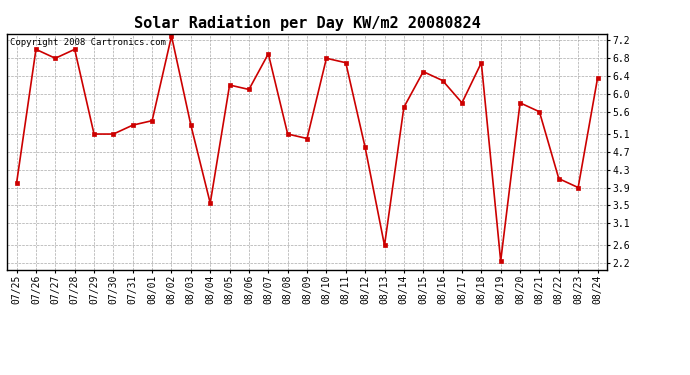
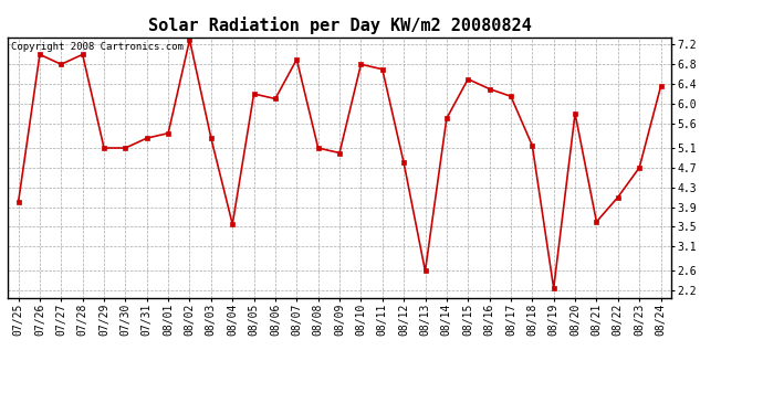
08/17: 5.80 -> 6.15
08/18: 6.70 -> 5.15
08/21: 5.60 -> 3.60
08/23: 3.90 -> 4.70
